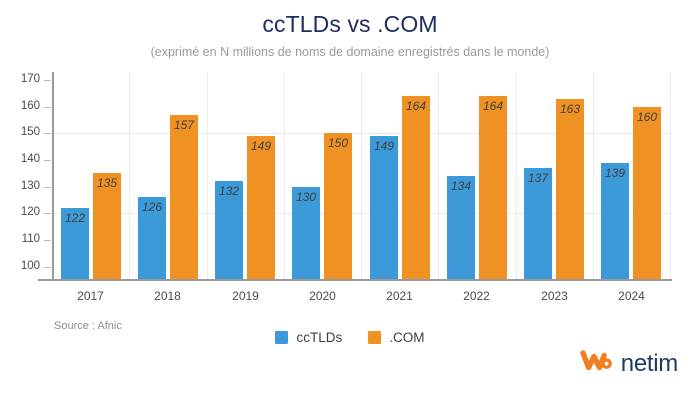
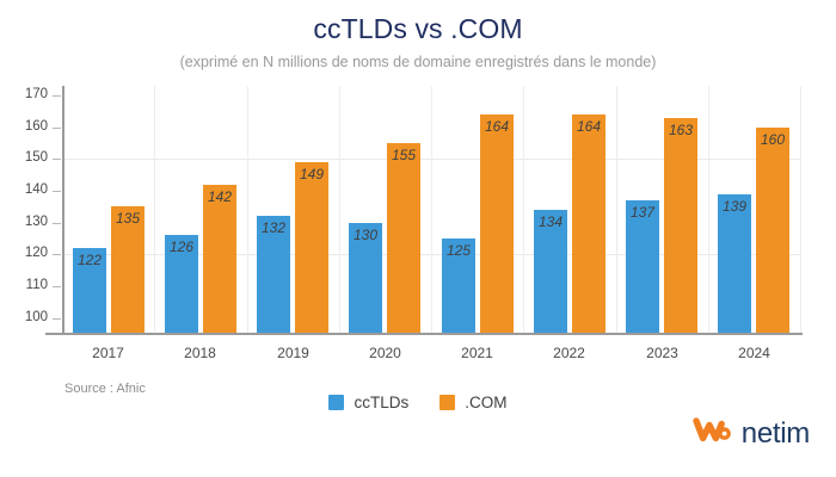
.COM/2018: 157 -> 142
.COM/2020: 150 -> 155
ccTLDs/2021: 149 -> 125
